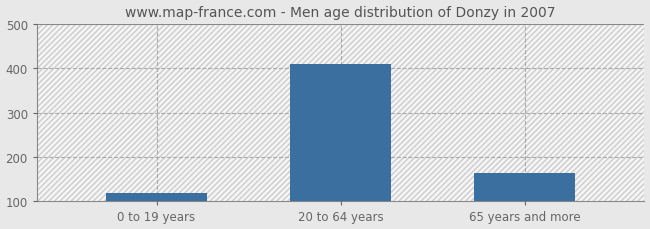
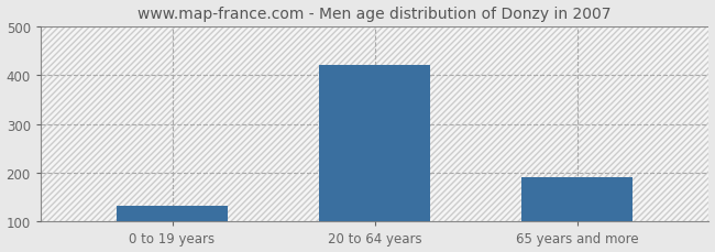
0 to 19 years: 120 -> 132
20 to 64 years: 410 -> 422
65 years and more: 165 -> 190
